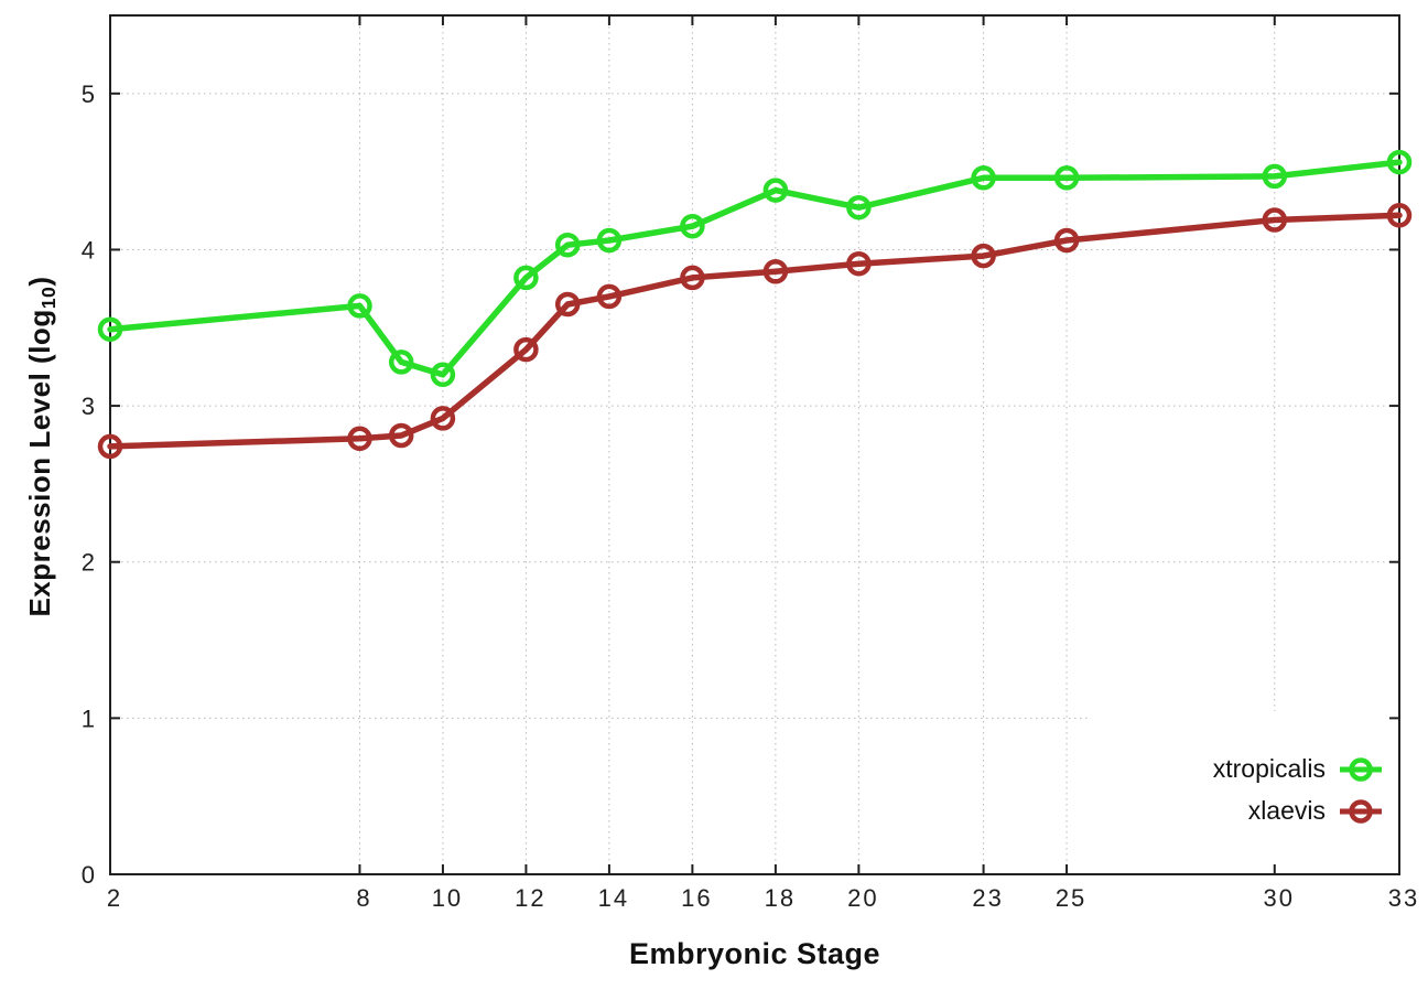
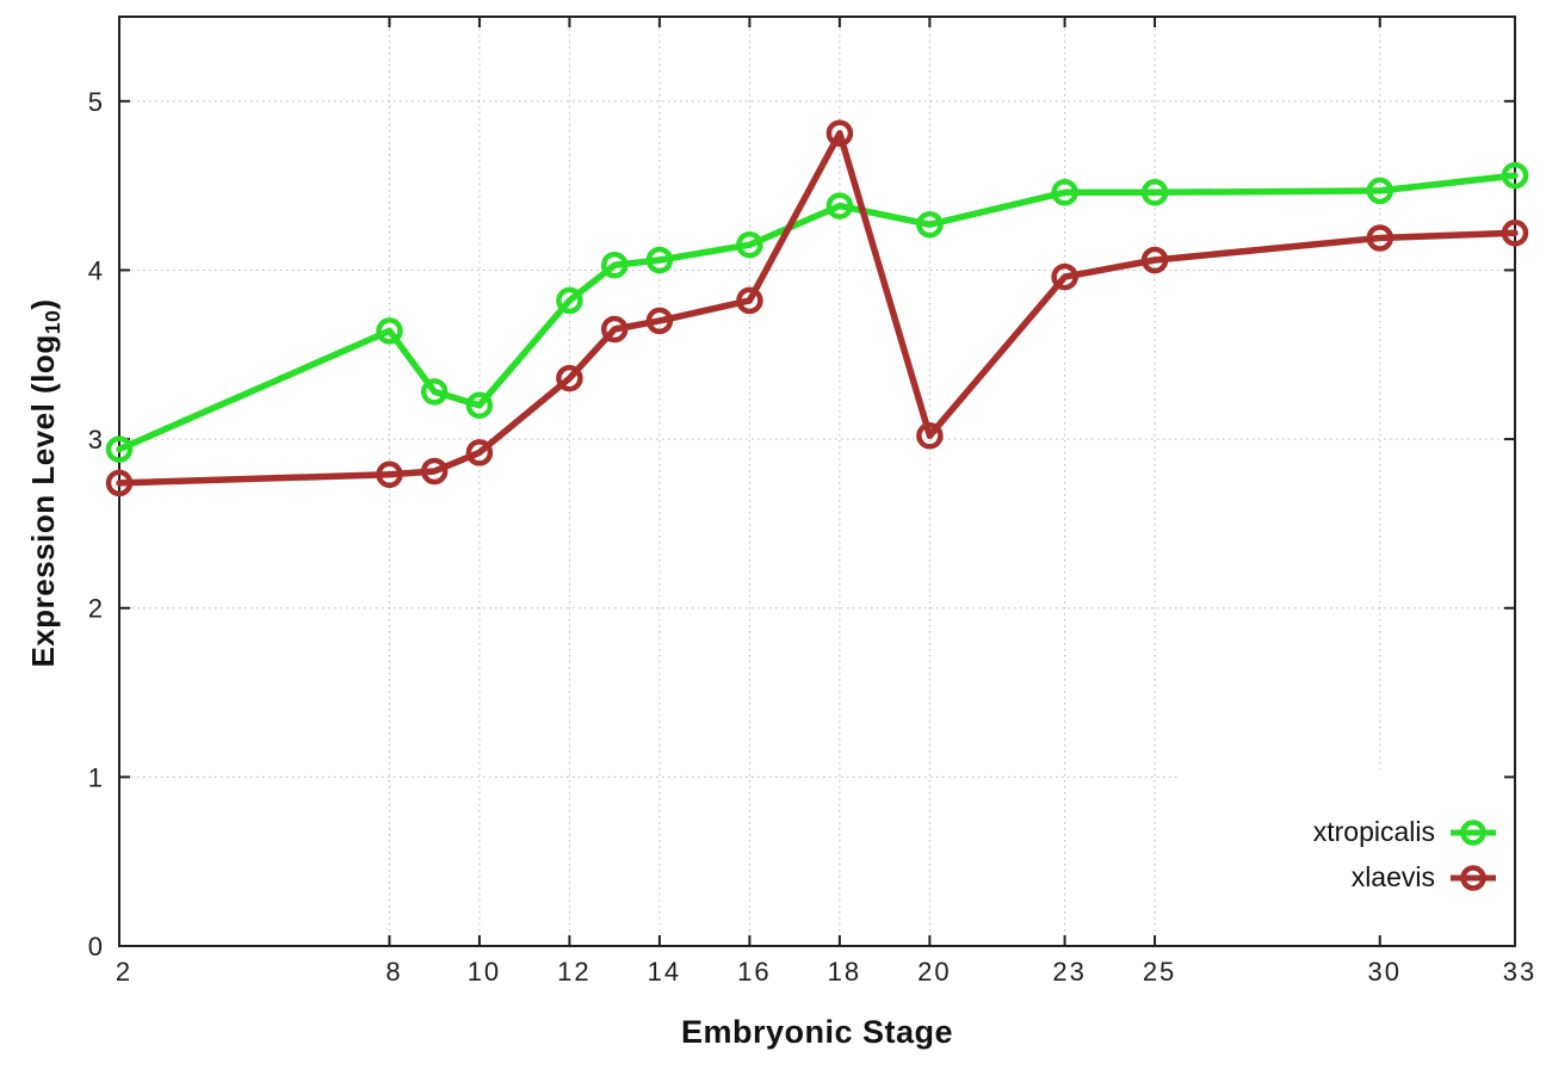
xtropicalis/2: 3.49 -> 2.94
xlaevis/18: 3.86 -> 4.81
xlaevis/20: 3.91 -> 3.02
